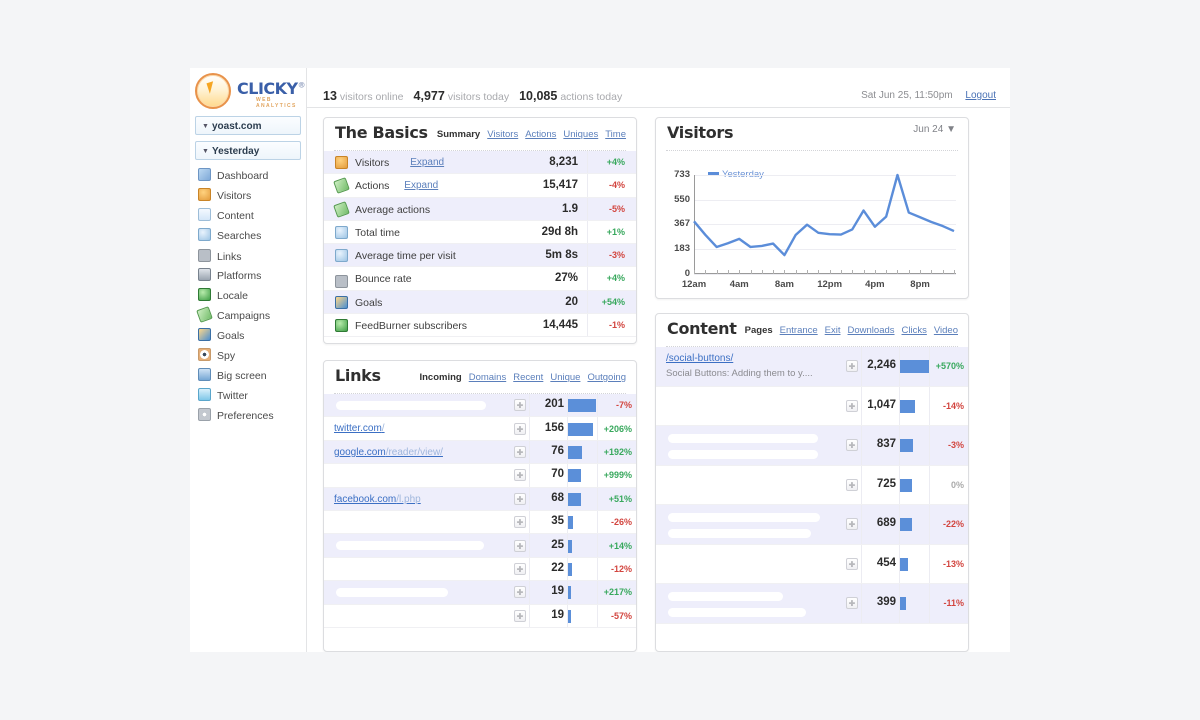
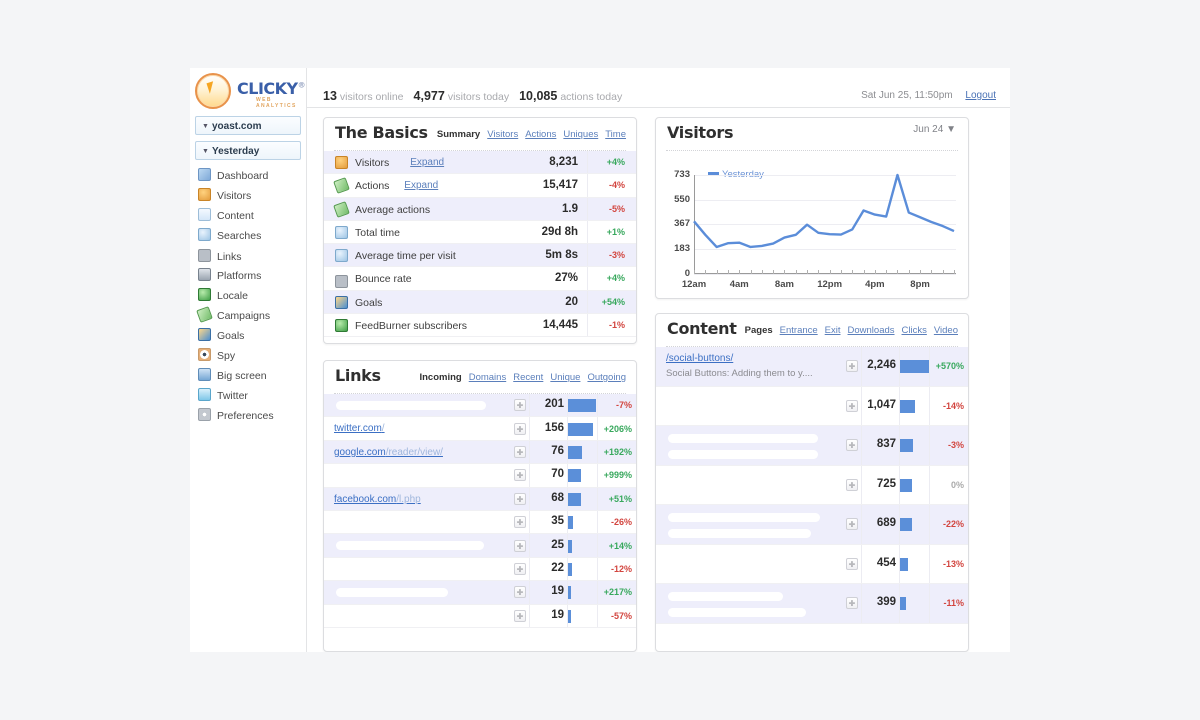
4am: 260 -> 230
8am: 140 -> 270
4pm: 350 -> 440
